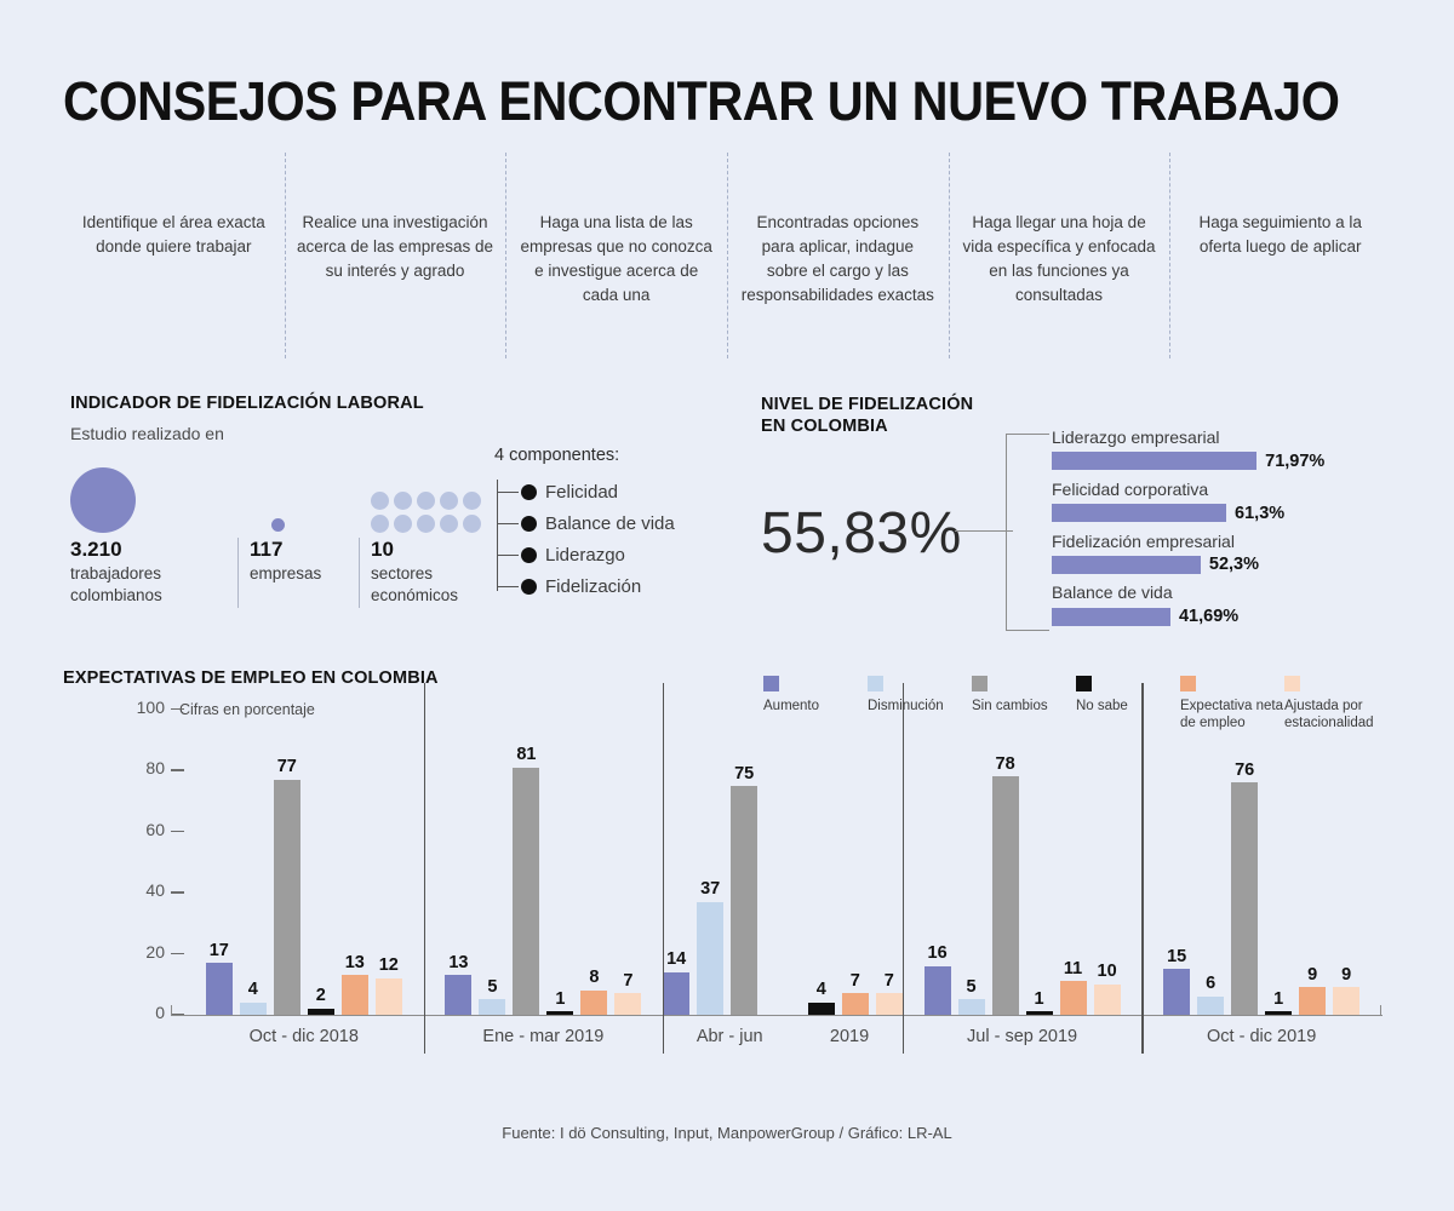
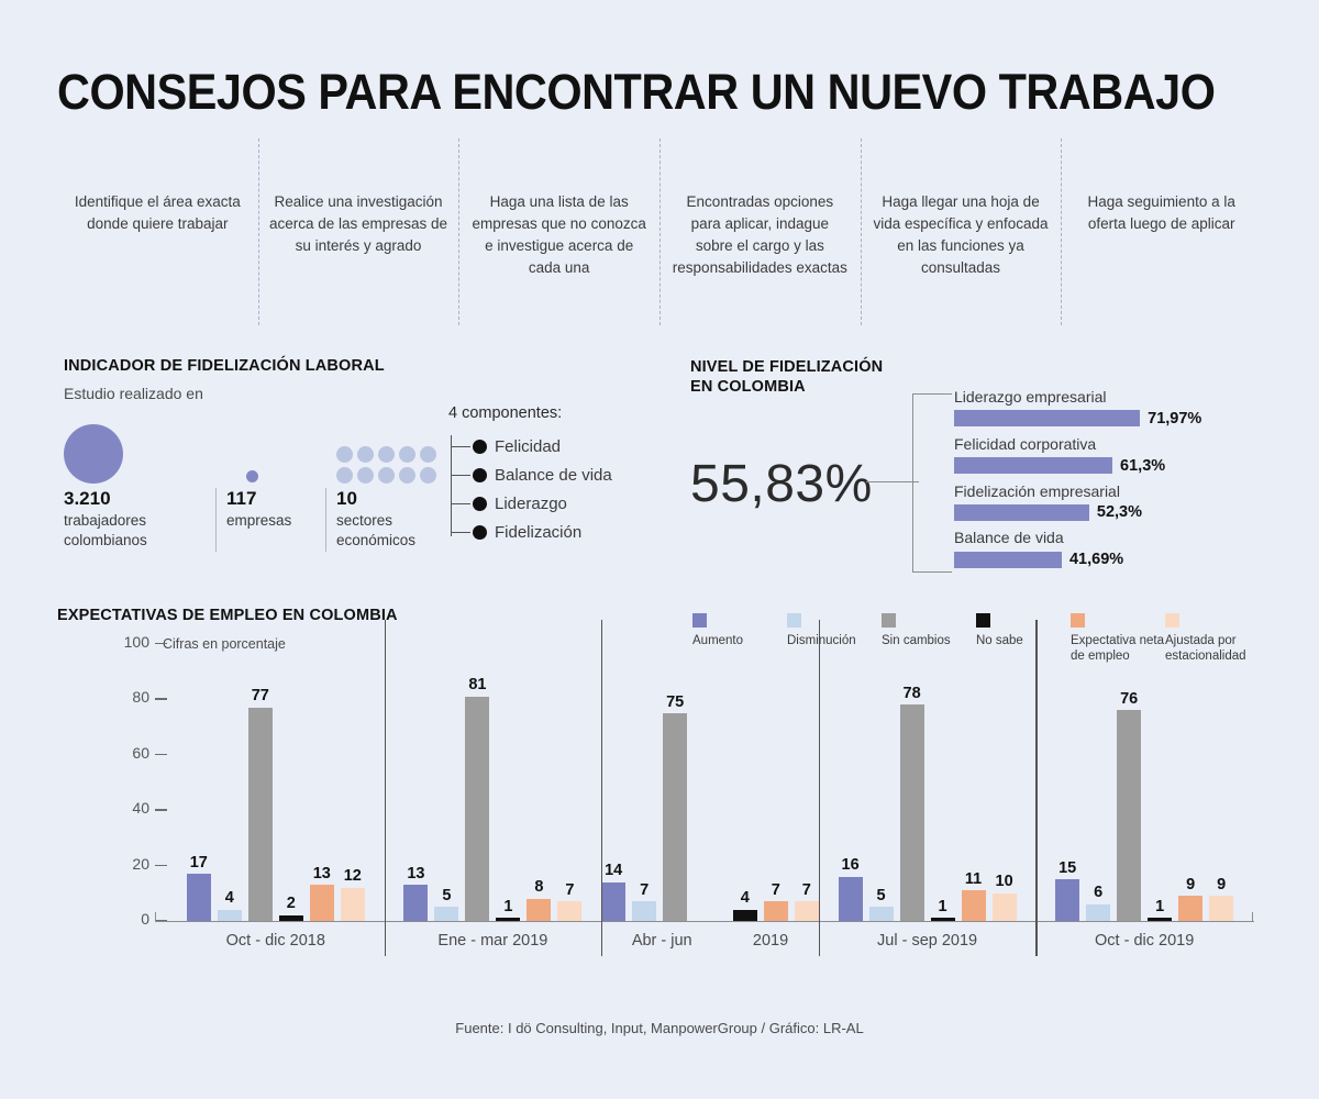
Disminución/Abr - jun 2019: 37 -> 7
